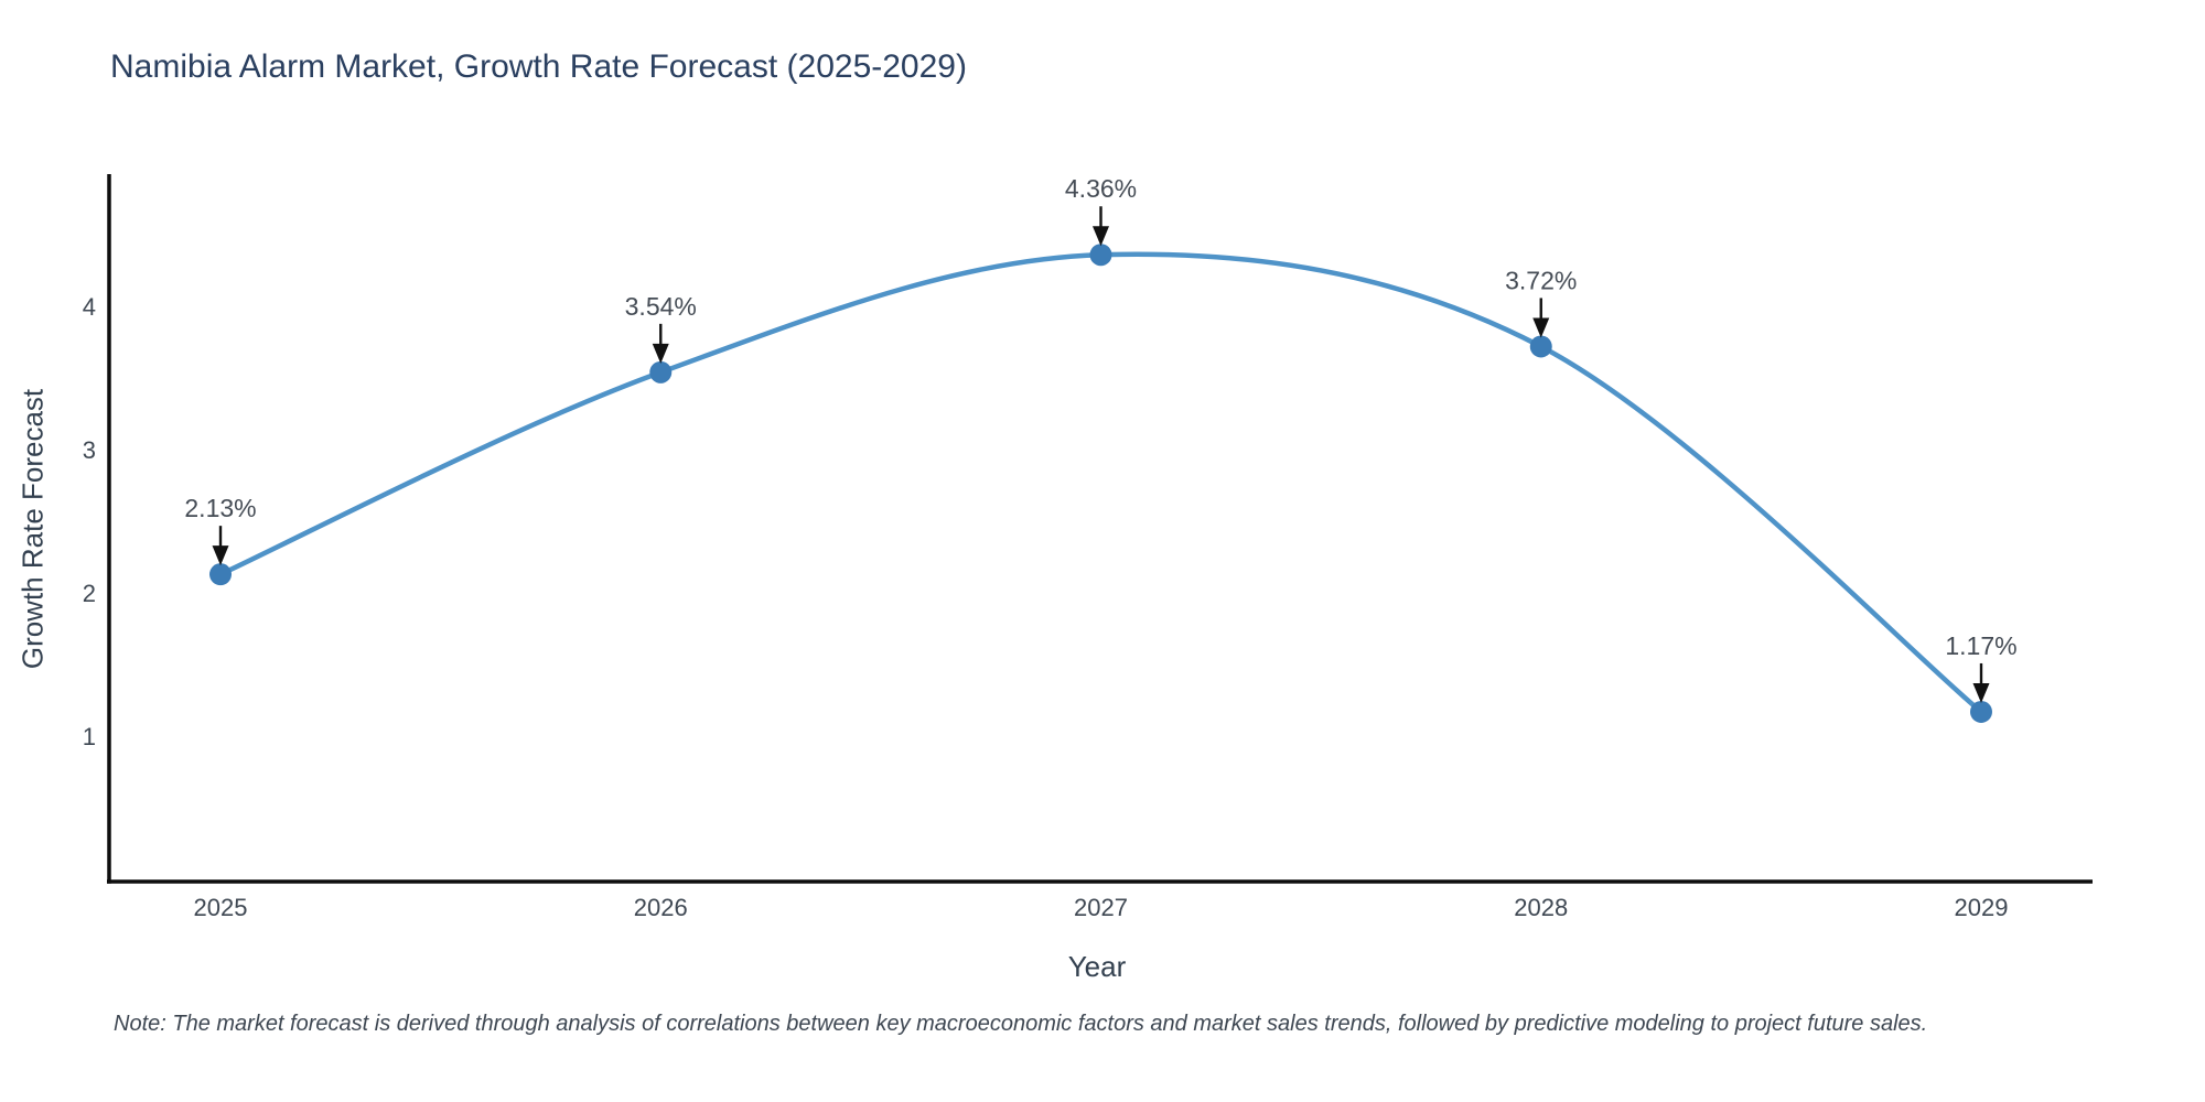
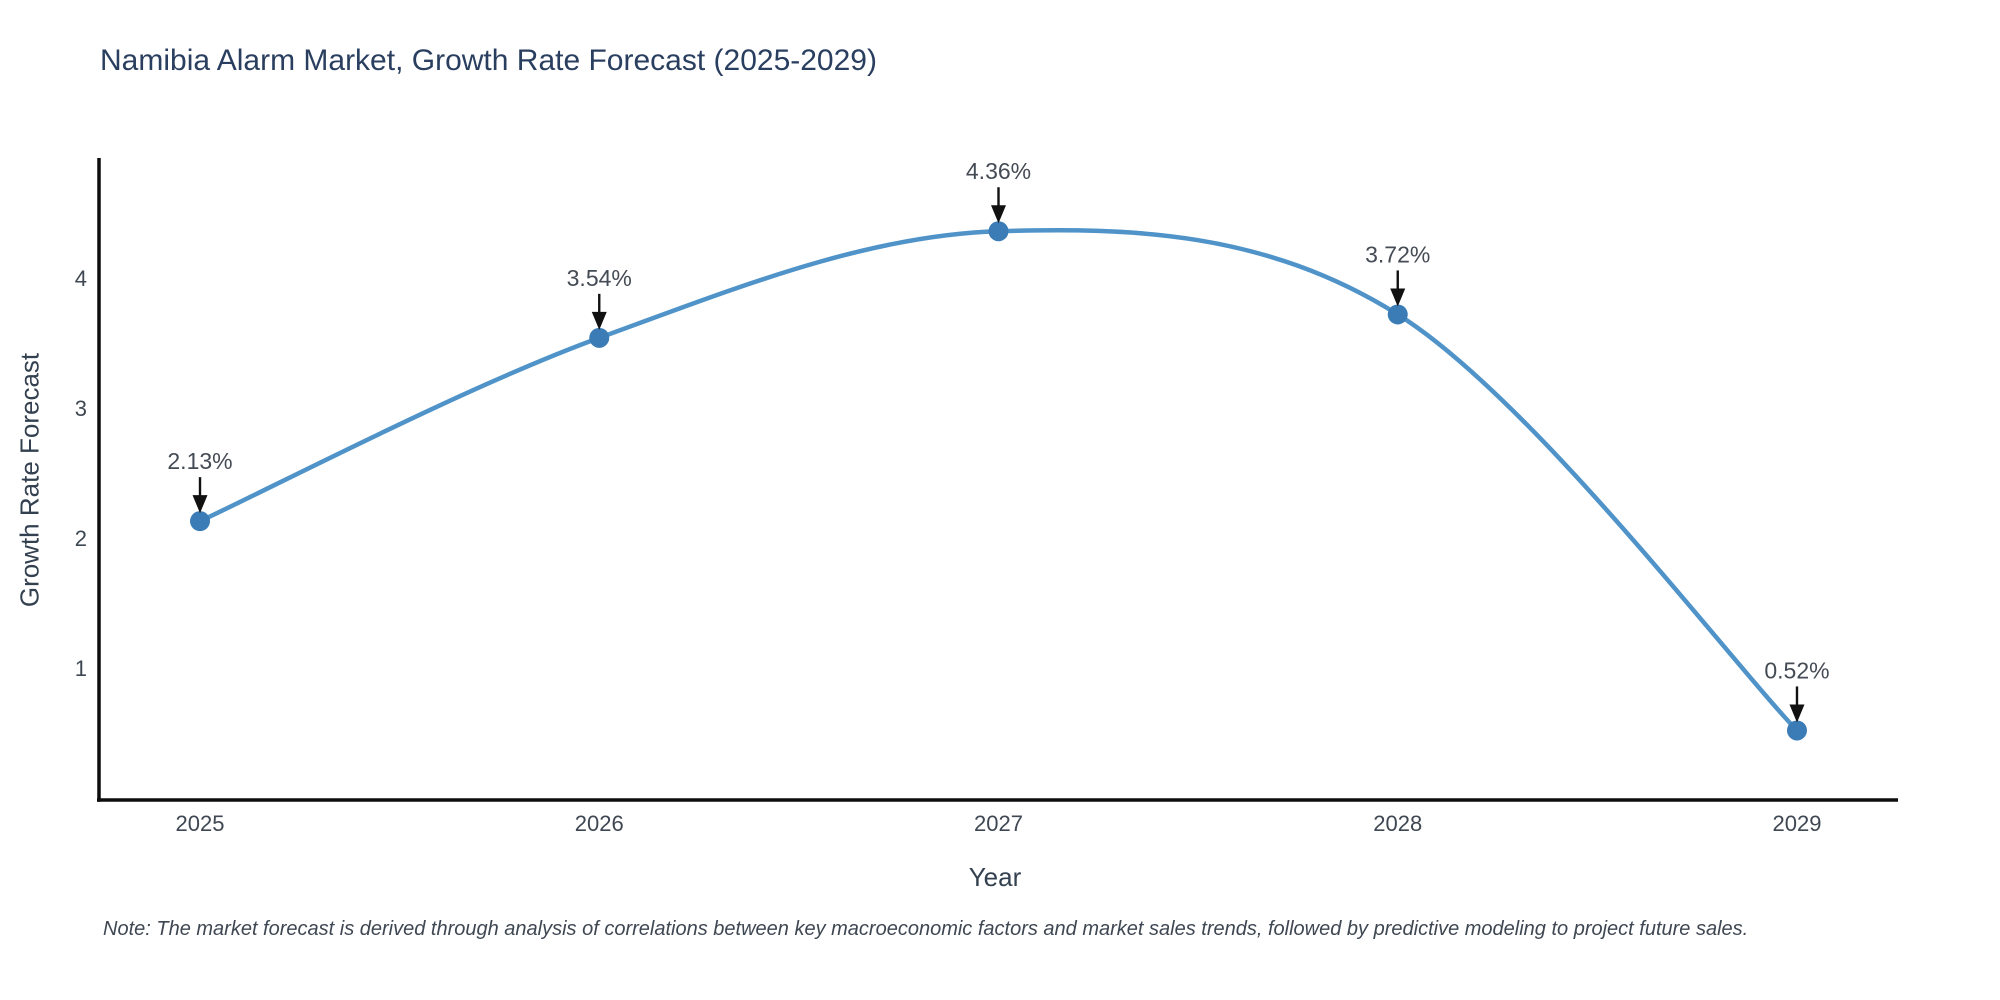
2029: 1.17% -> 0.52%
